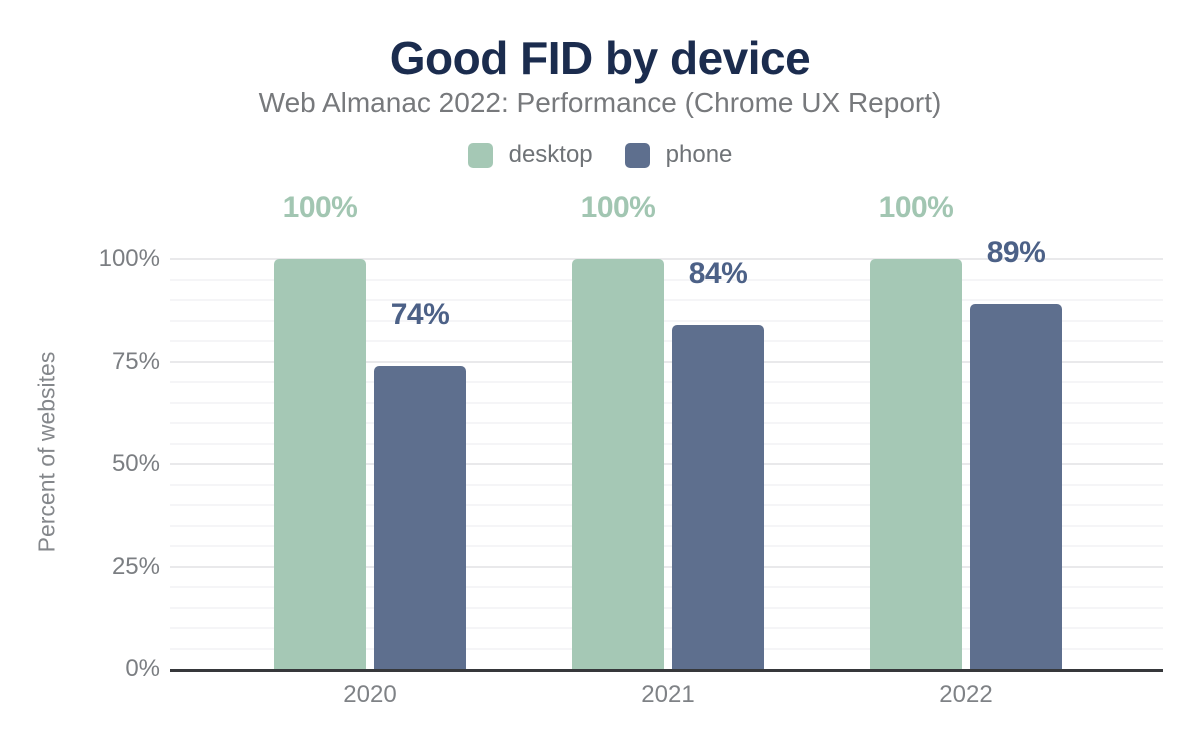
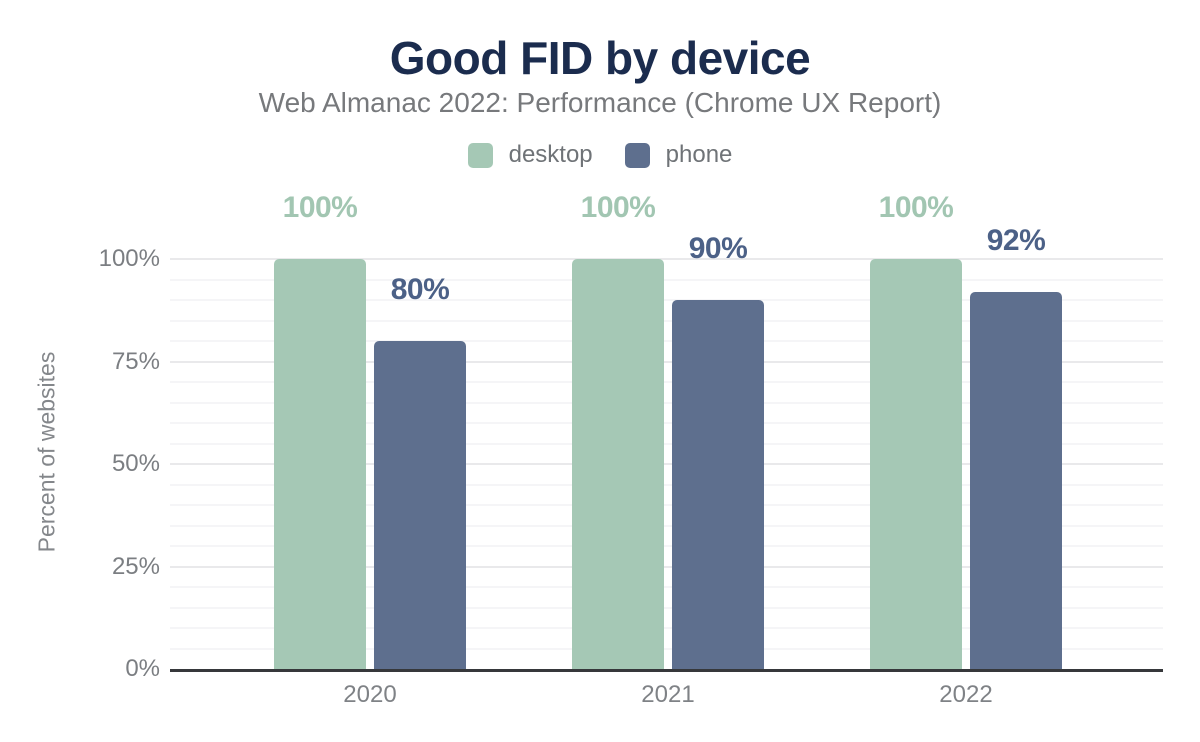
phone/2020: 74% -> 80%
phone/2021: 84% -> 90%
phone/2022: 89% -> 92%
